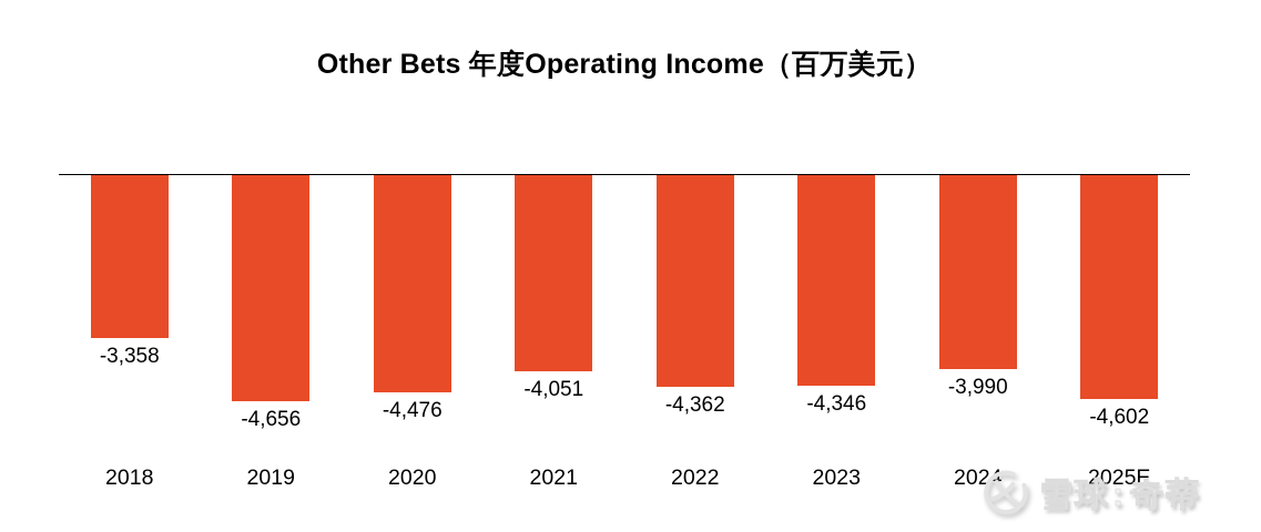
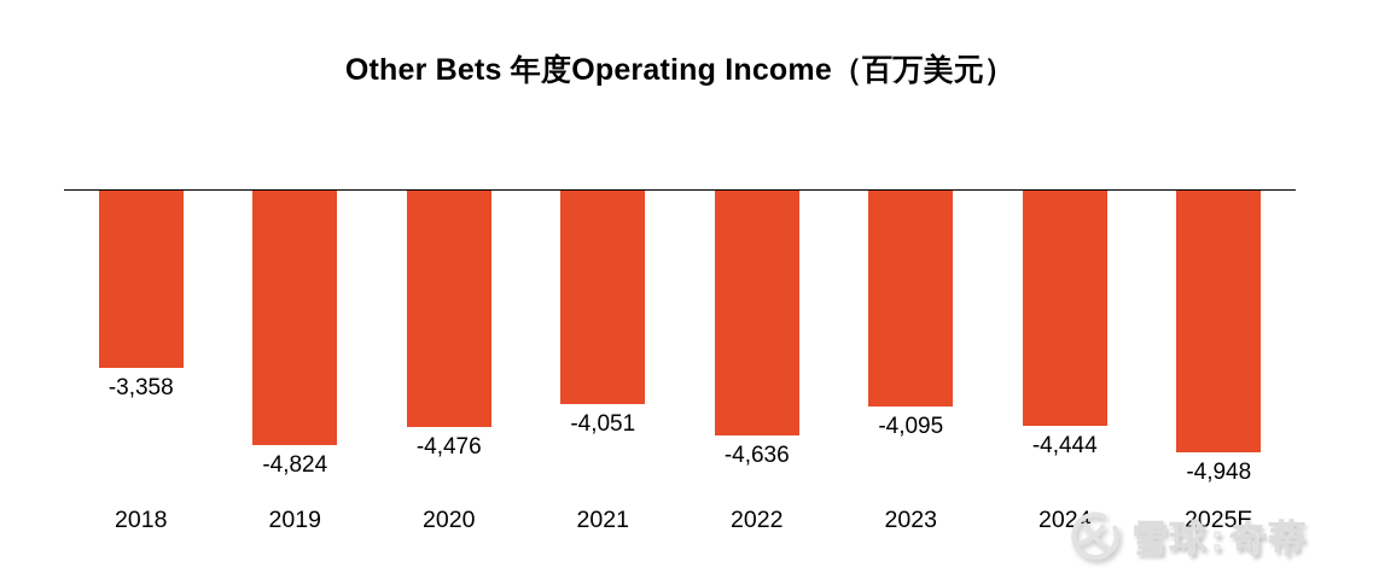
2019: -4,656 -> -4,824
2022: -4,362 -> -4,636
2023: -4,346 -> -4,095
2024: -3,990 -> -4,444
2025E: -4,602 -> -4,948
